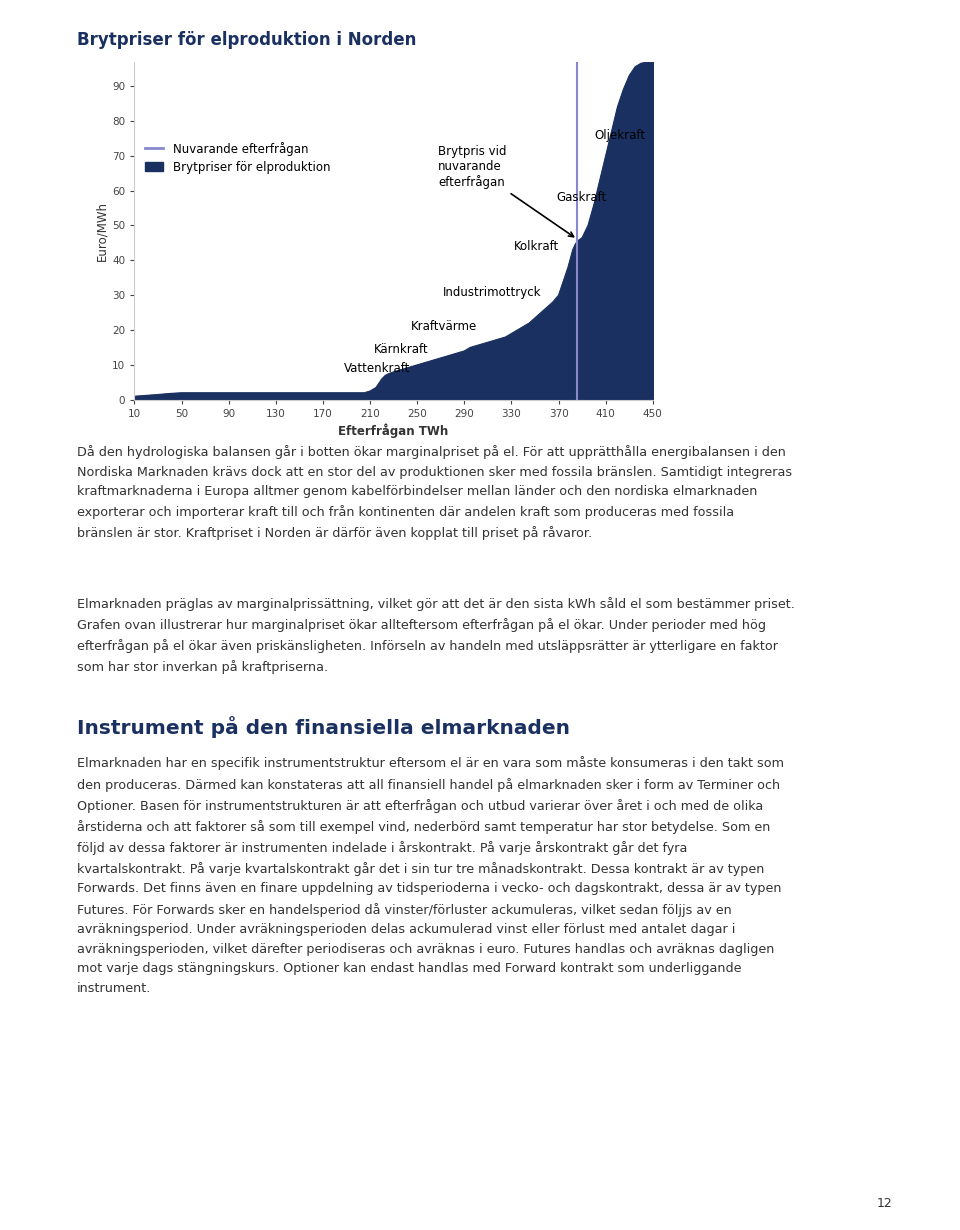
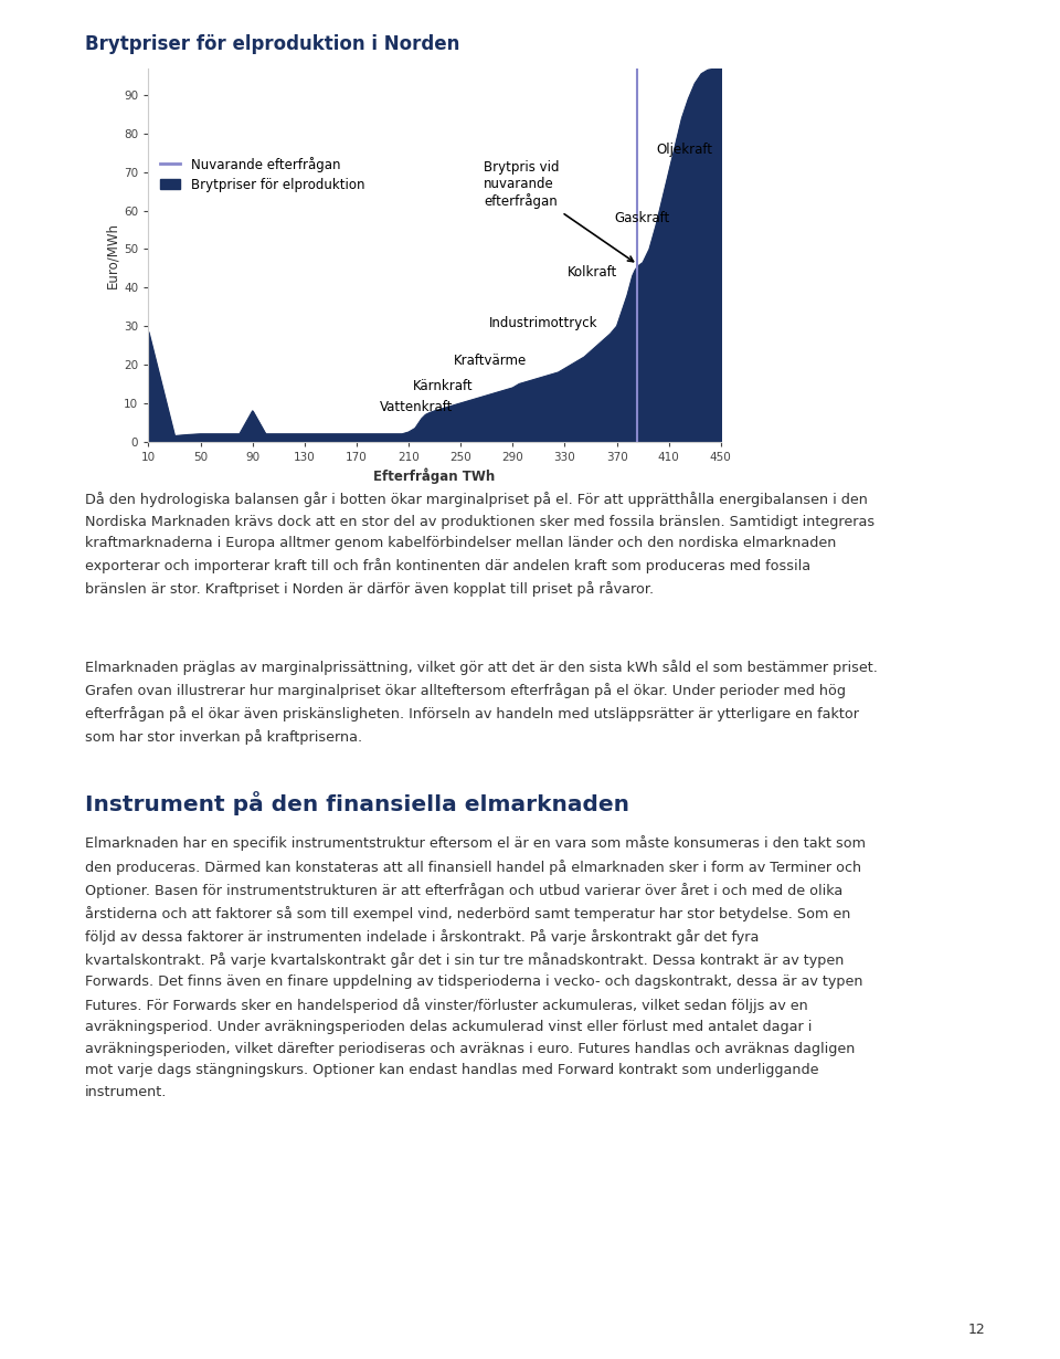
10: 1.0 -> 28.5
90: 2.0 -> 8.0
